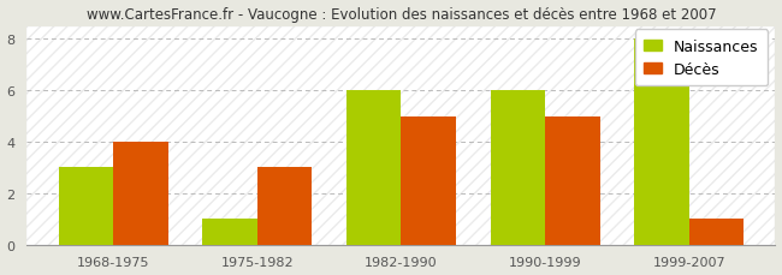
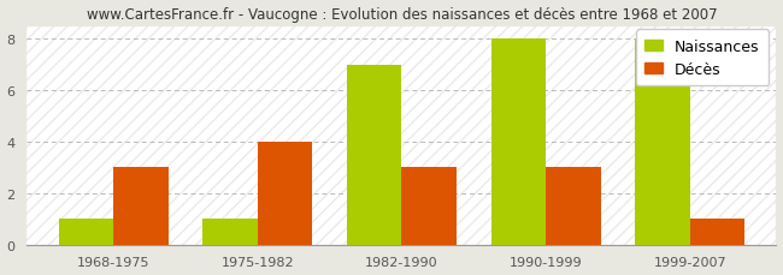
Naissances/1968-1975: 3 -> 1
Décès/1968-1975: 4 -> 3
Décès/1975-1982: 3 -> 4
Naissances/1982-1990: 6 -> 7
Décès/1982-1990: 5 -> 3
Naissances/1990-1999: 6 -> 8
Décès/1990-1999: 5 -> 3
